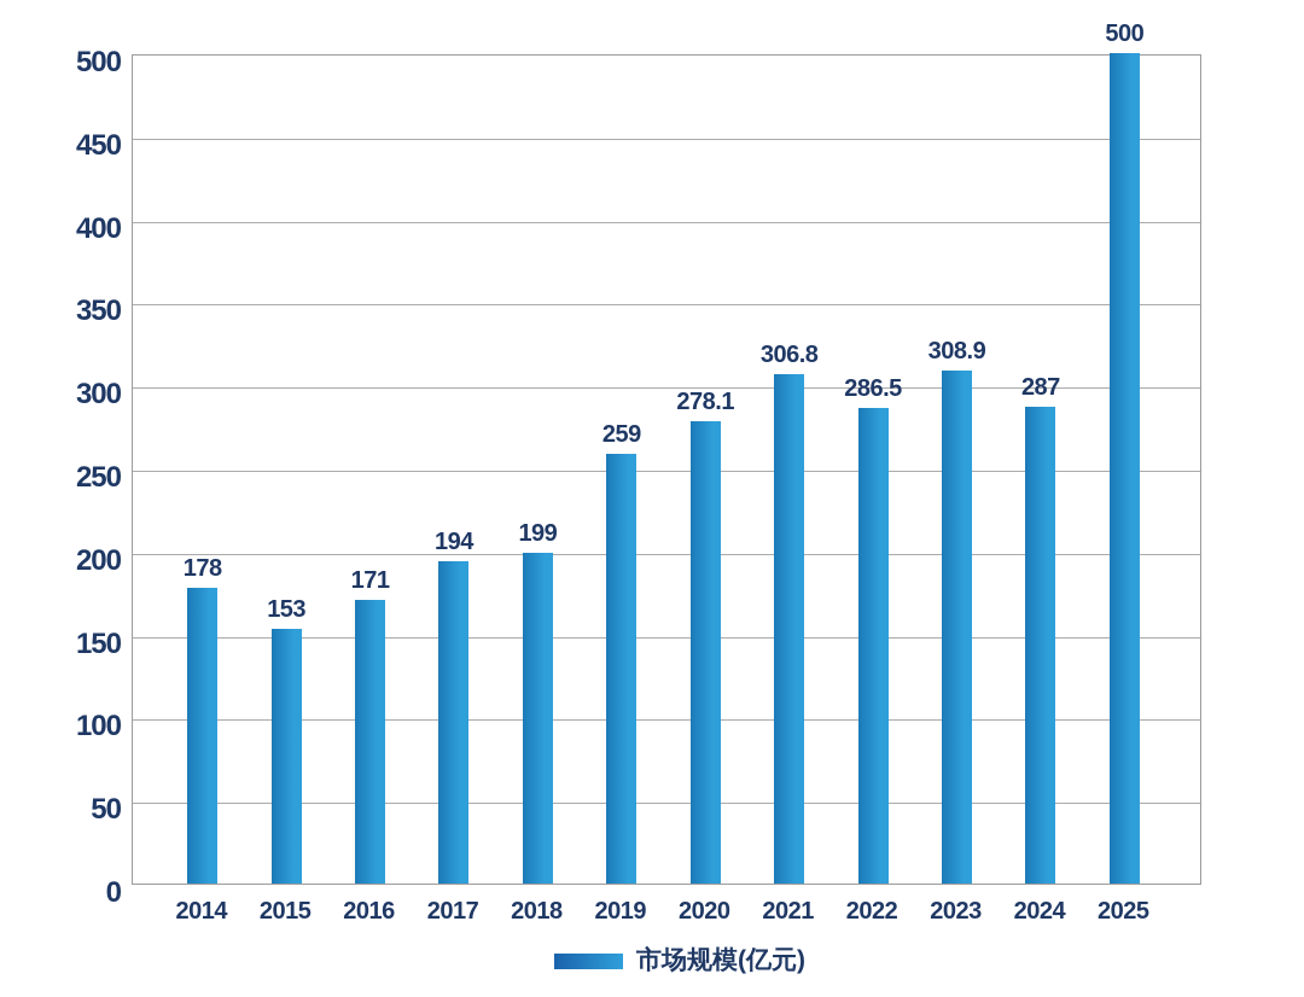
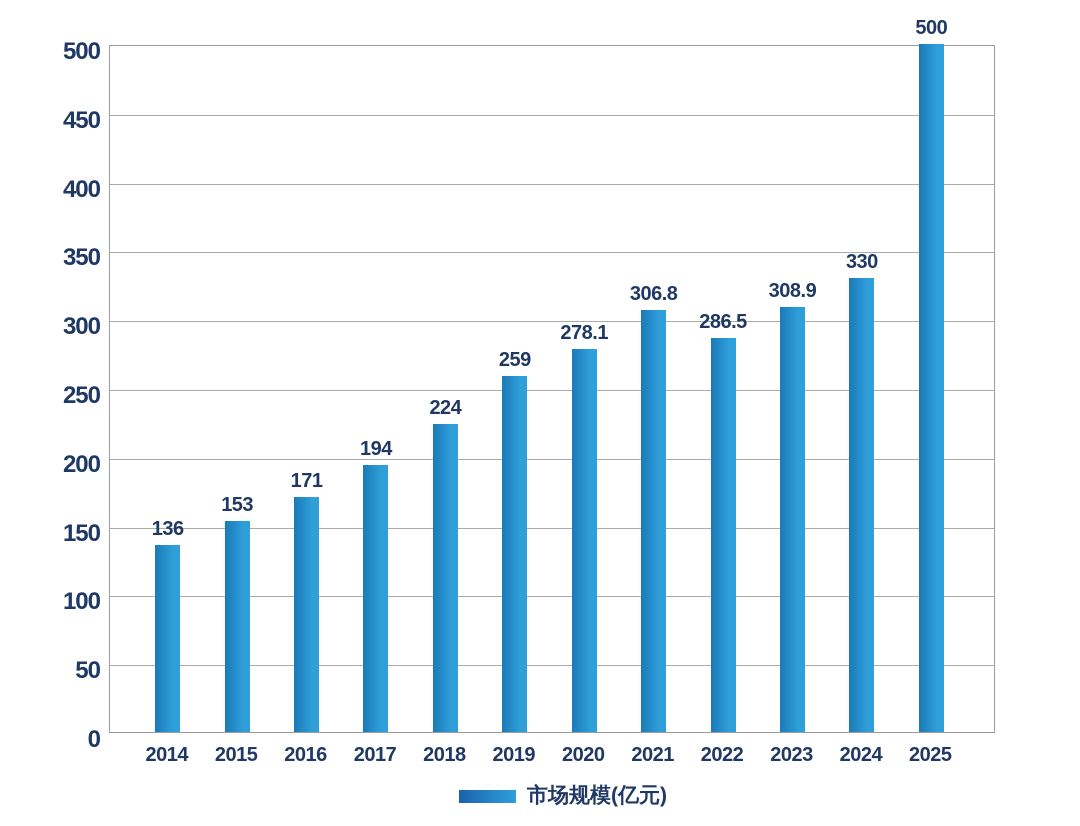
2014: 178 -> 136
2018: 199 -> 224
2024: 287 -> 330
